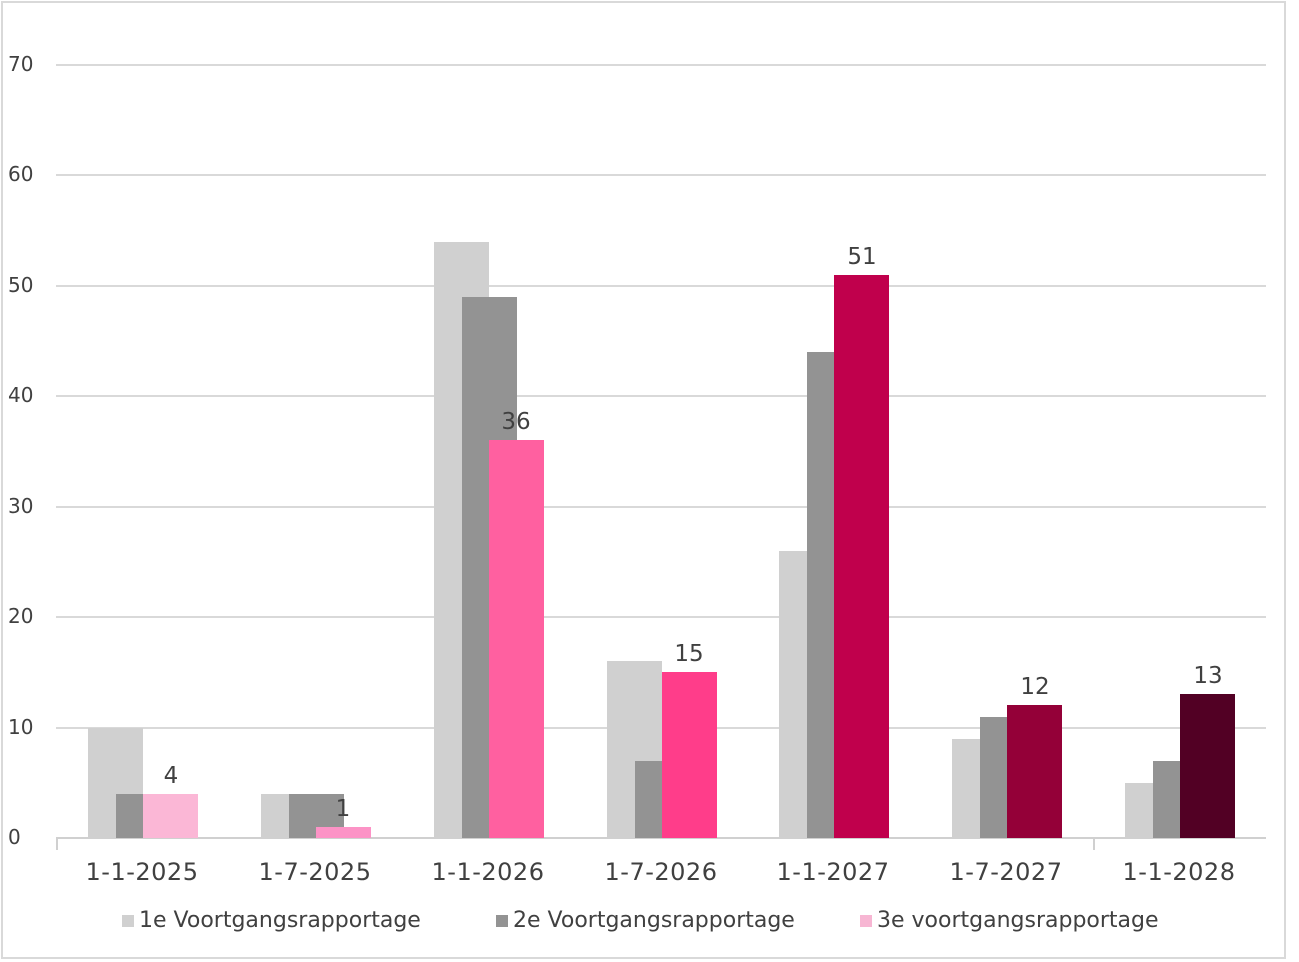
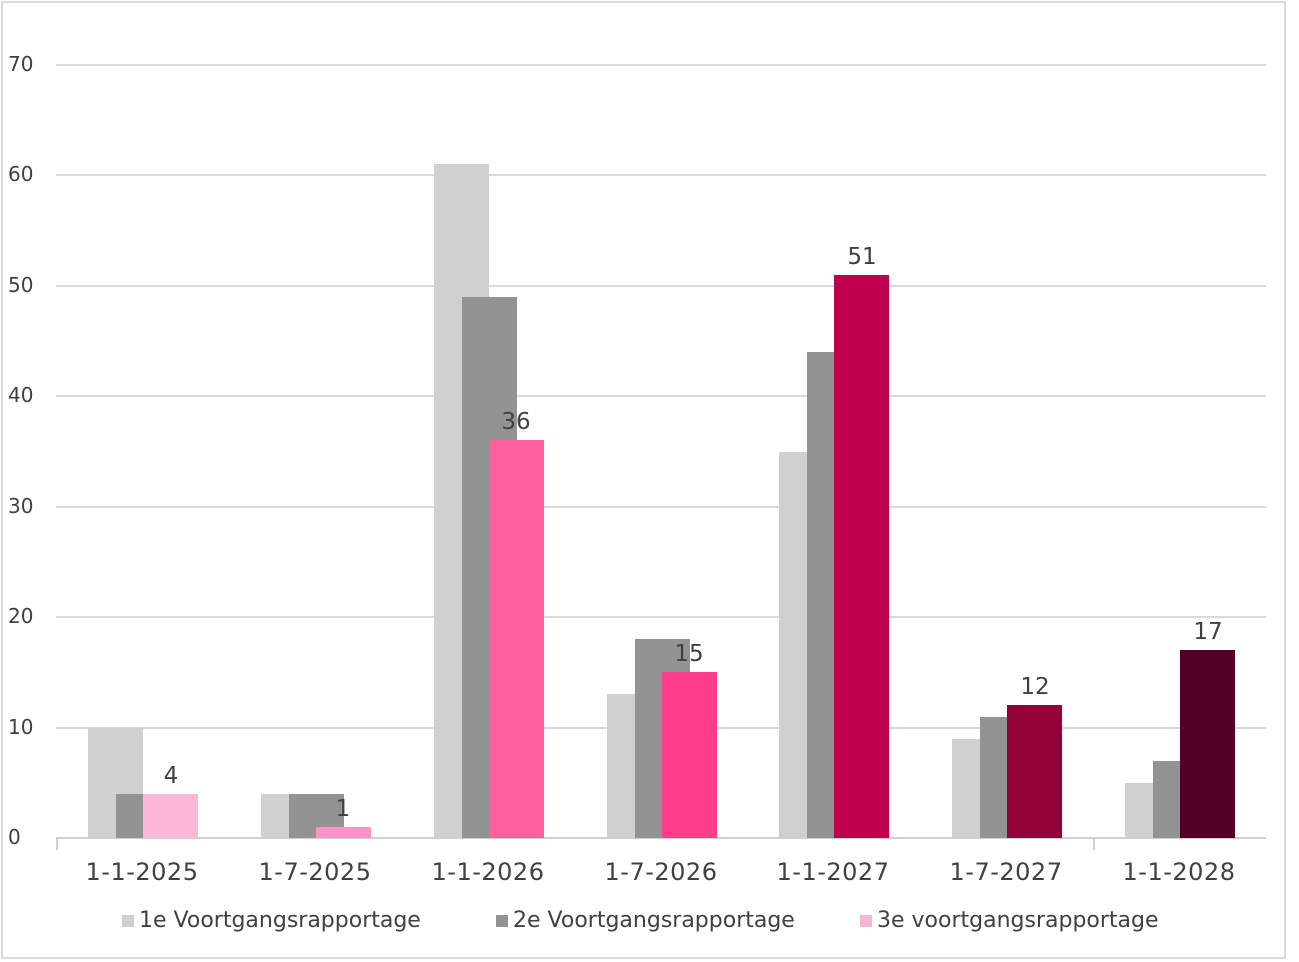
1e Voortgangsrapportage/1-1-2026: 54 -> 61
1e Voortgangsrapportage/1-7-2026: 16 -> 13
2e Voortgangsrapportage/1-7-2026: 7 -> 18
1e Voortgangsrapportage/1-1-2027: 26 -> 35
3e voortgangsrapportage/1-1-2028: 13 -> 17
